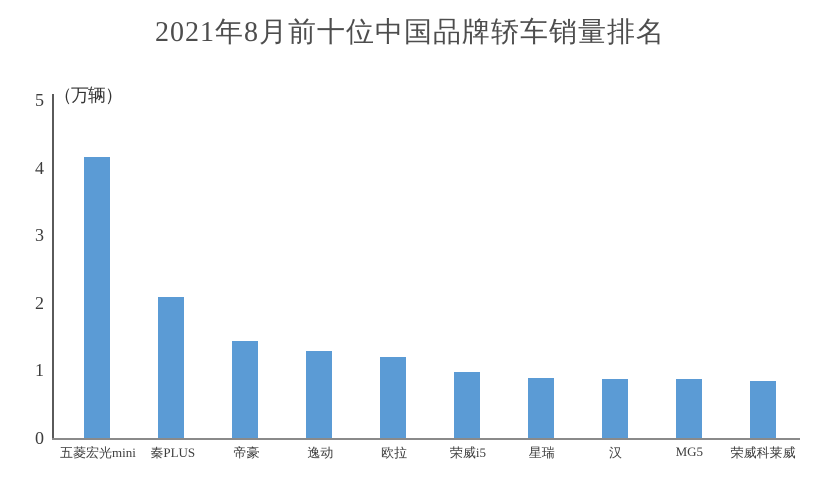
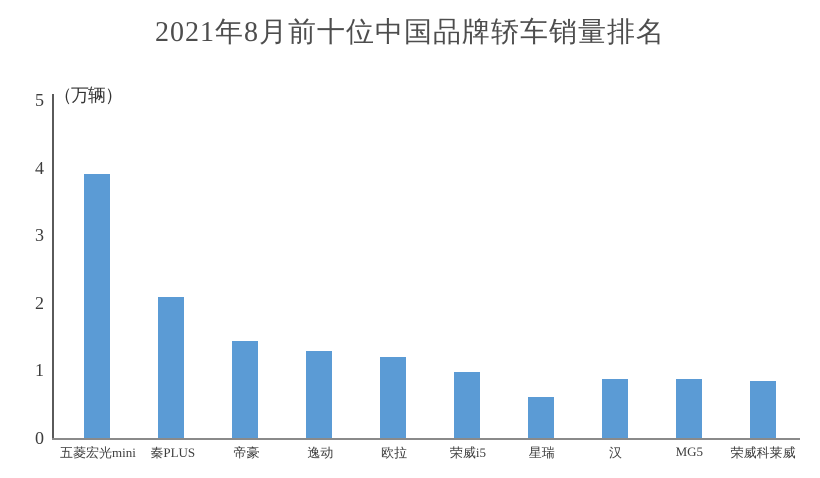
五菱宏光mini: 4.2 -> 3.9
星瑞: 0.9 -> 0.6
